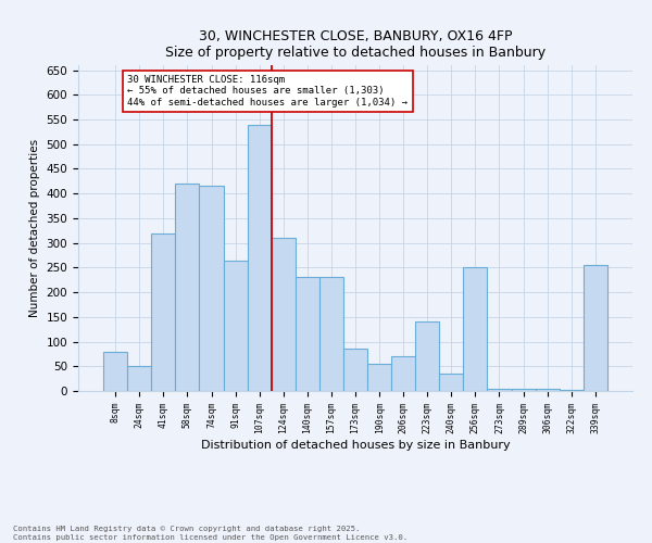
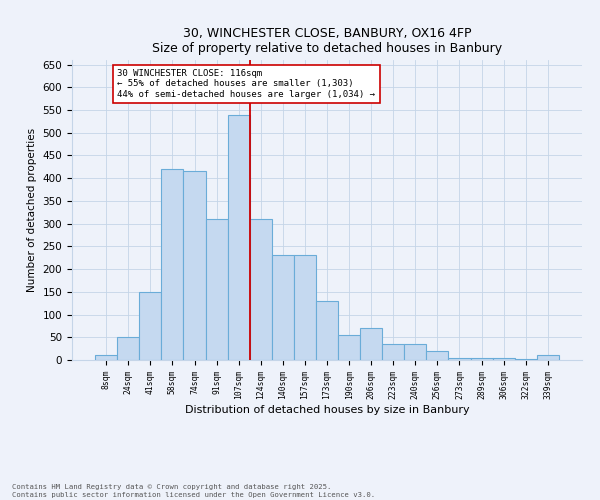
8sqm: 80 -> 10
41sqm: 320 -> 150
91sqm: 265 -> 310
173sqm: 85 -> 130
223sqm: 140 -> 35
256sqm: 250 -> 20
339sqm: 255 -> 10
